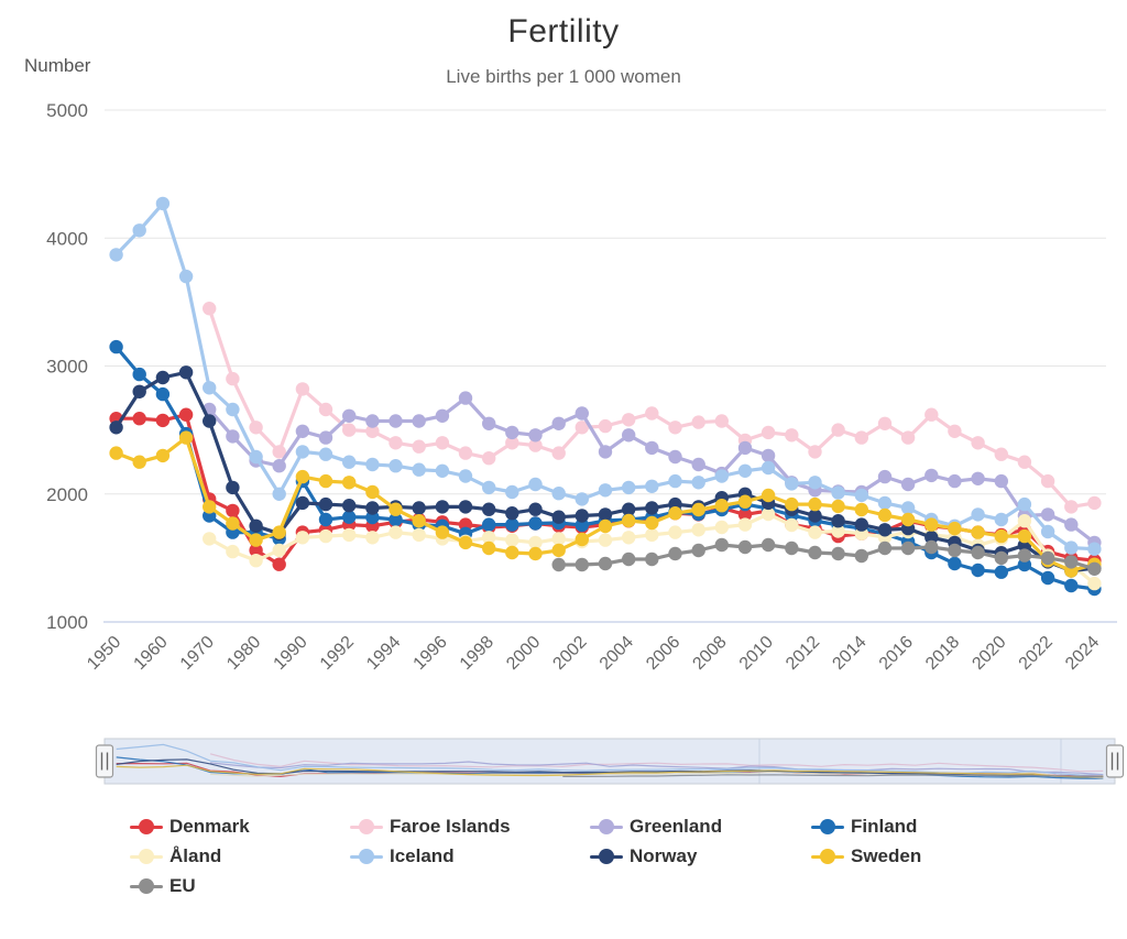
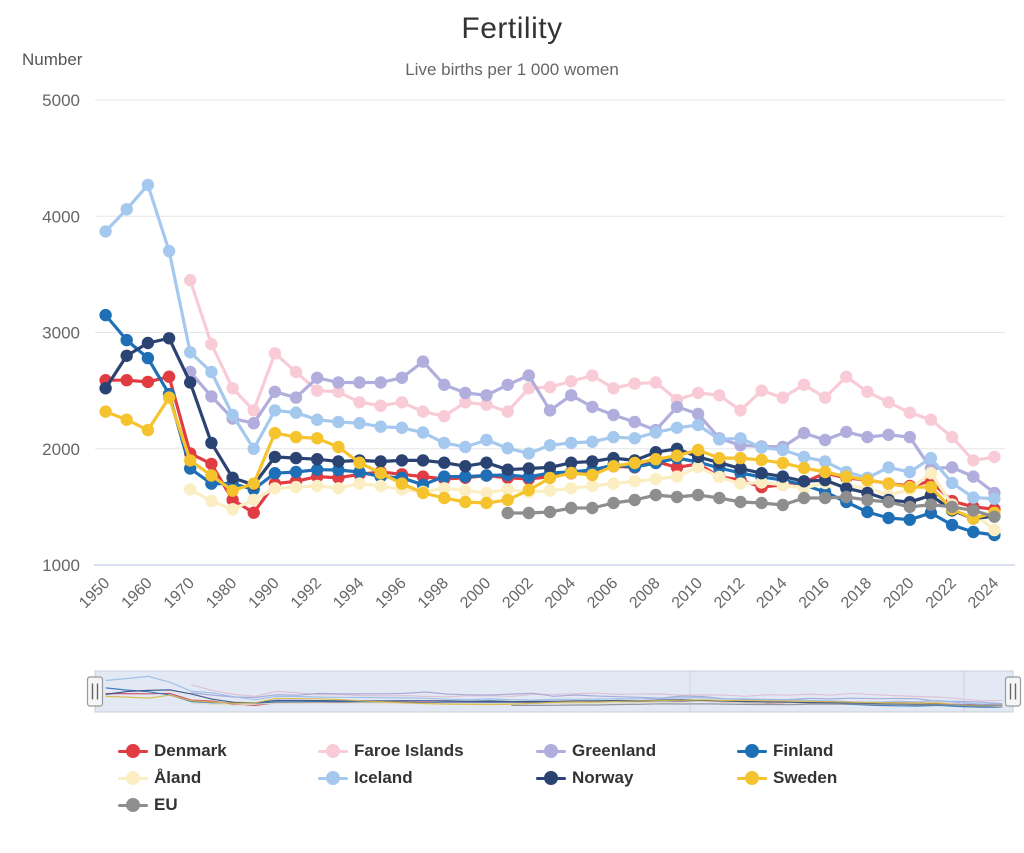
Sweden/1960: 2300 -> 2160
Finland/1990: 2100 -> 1790
